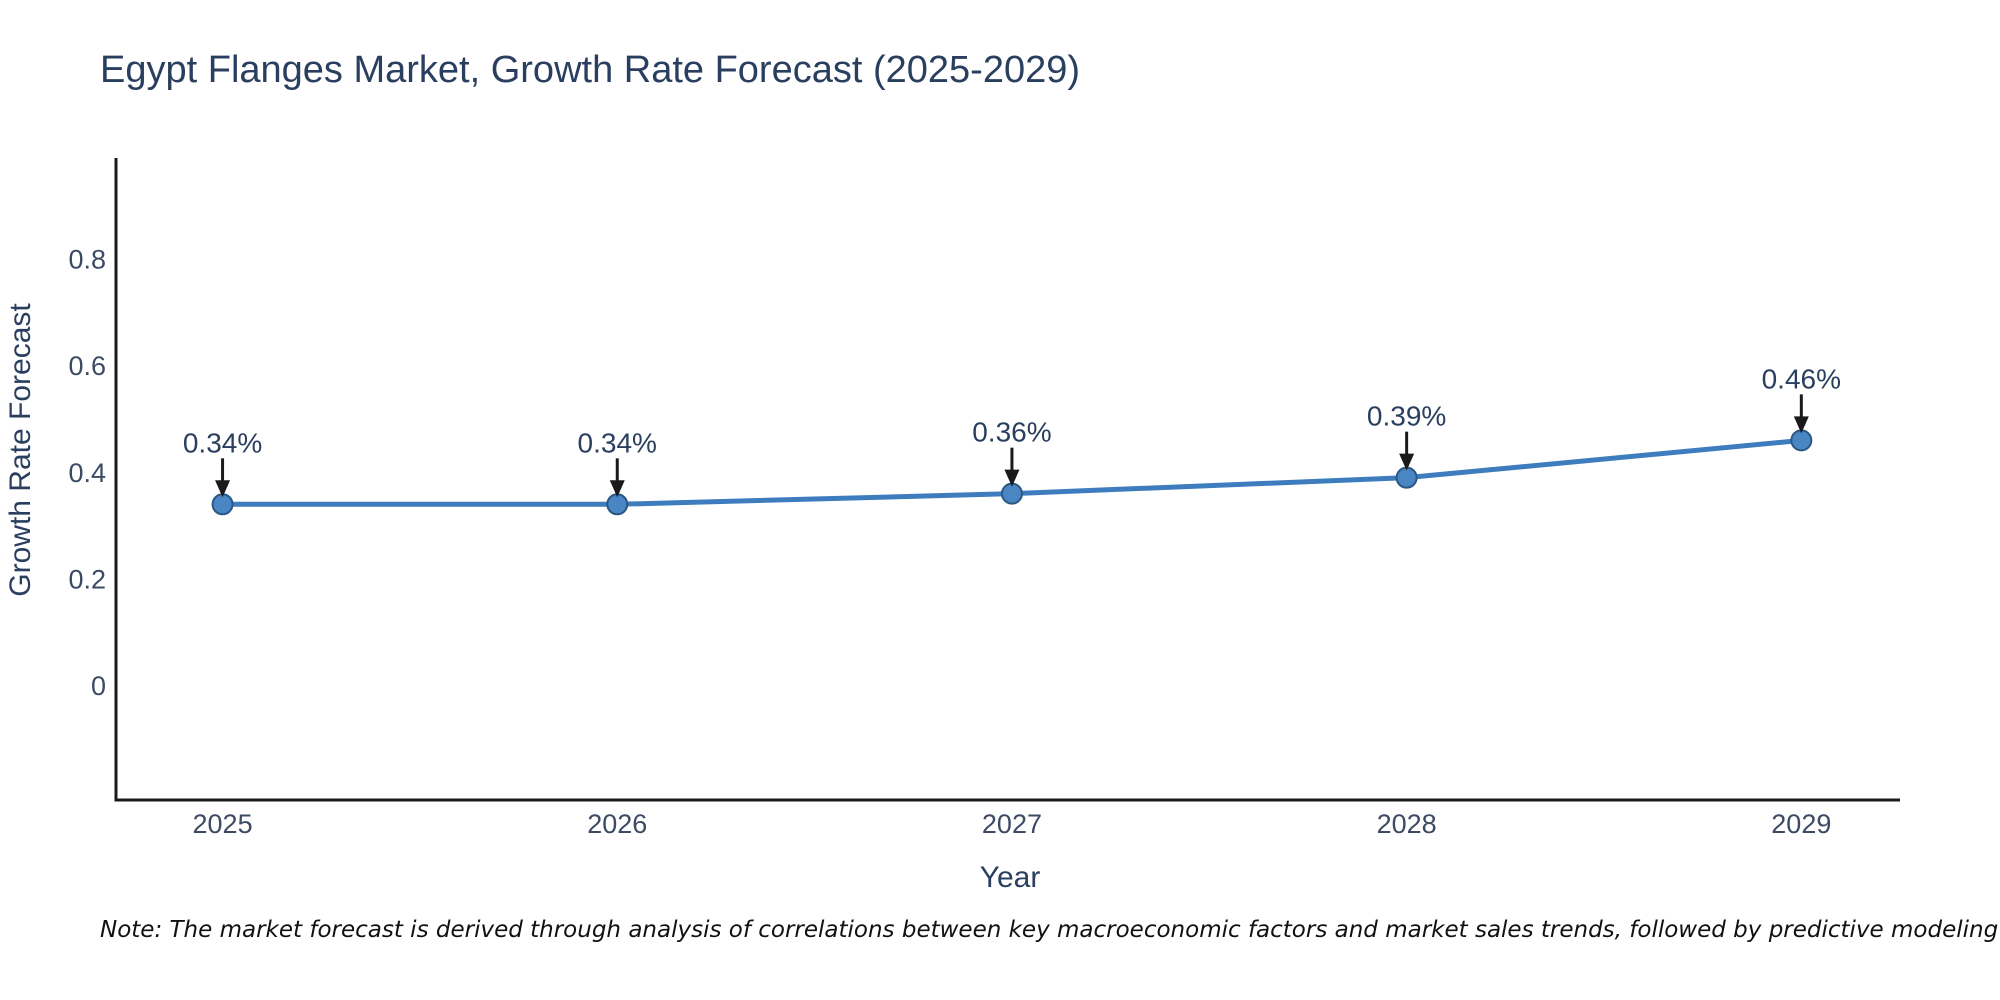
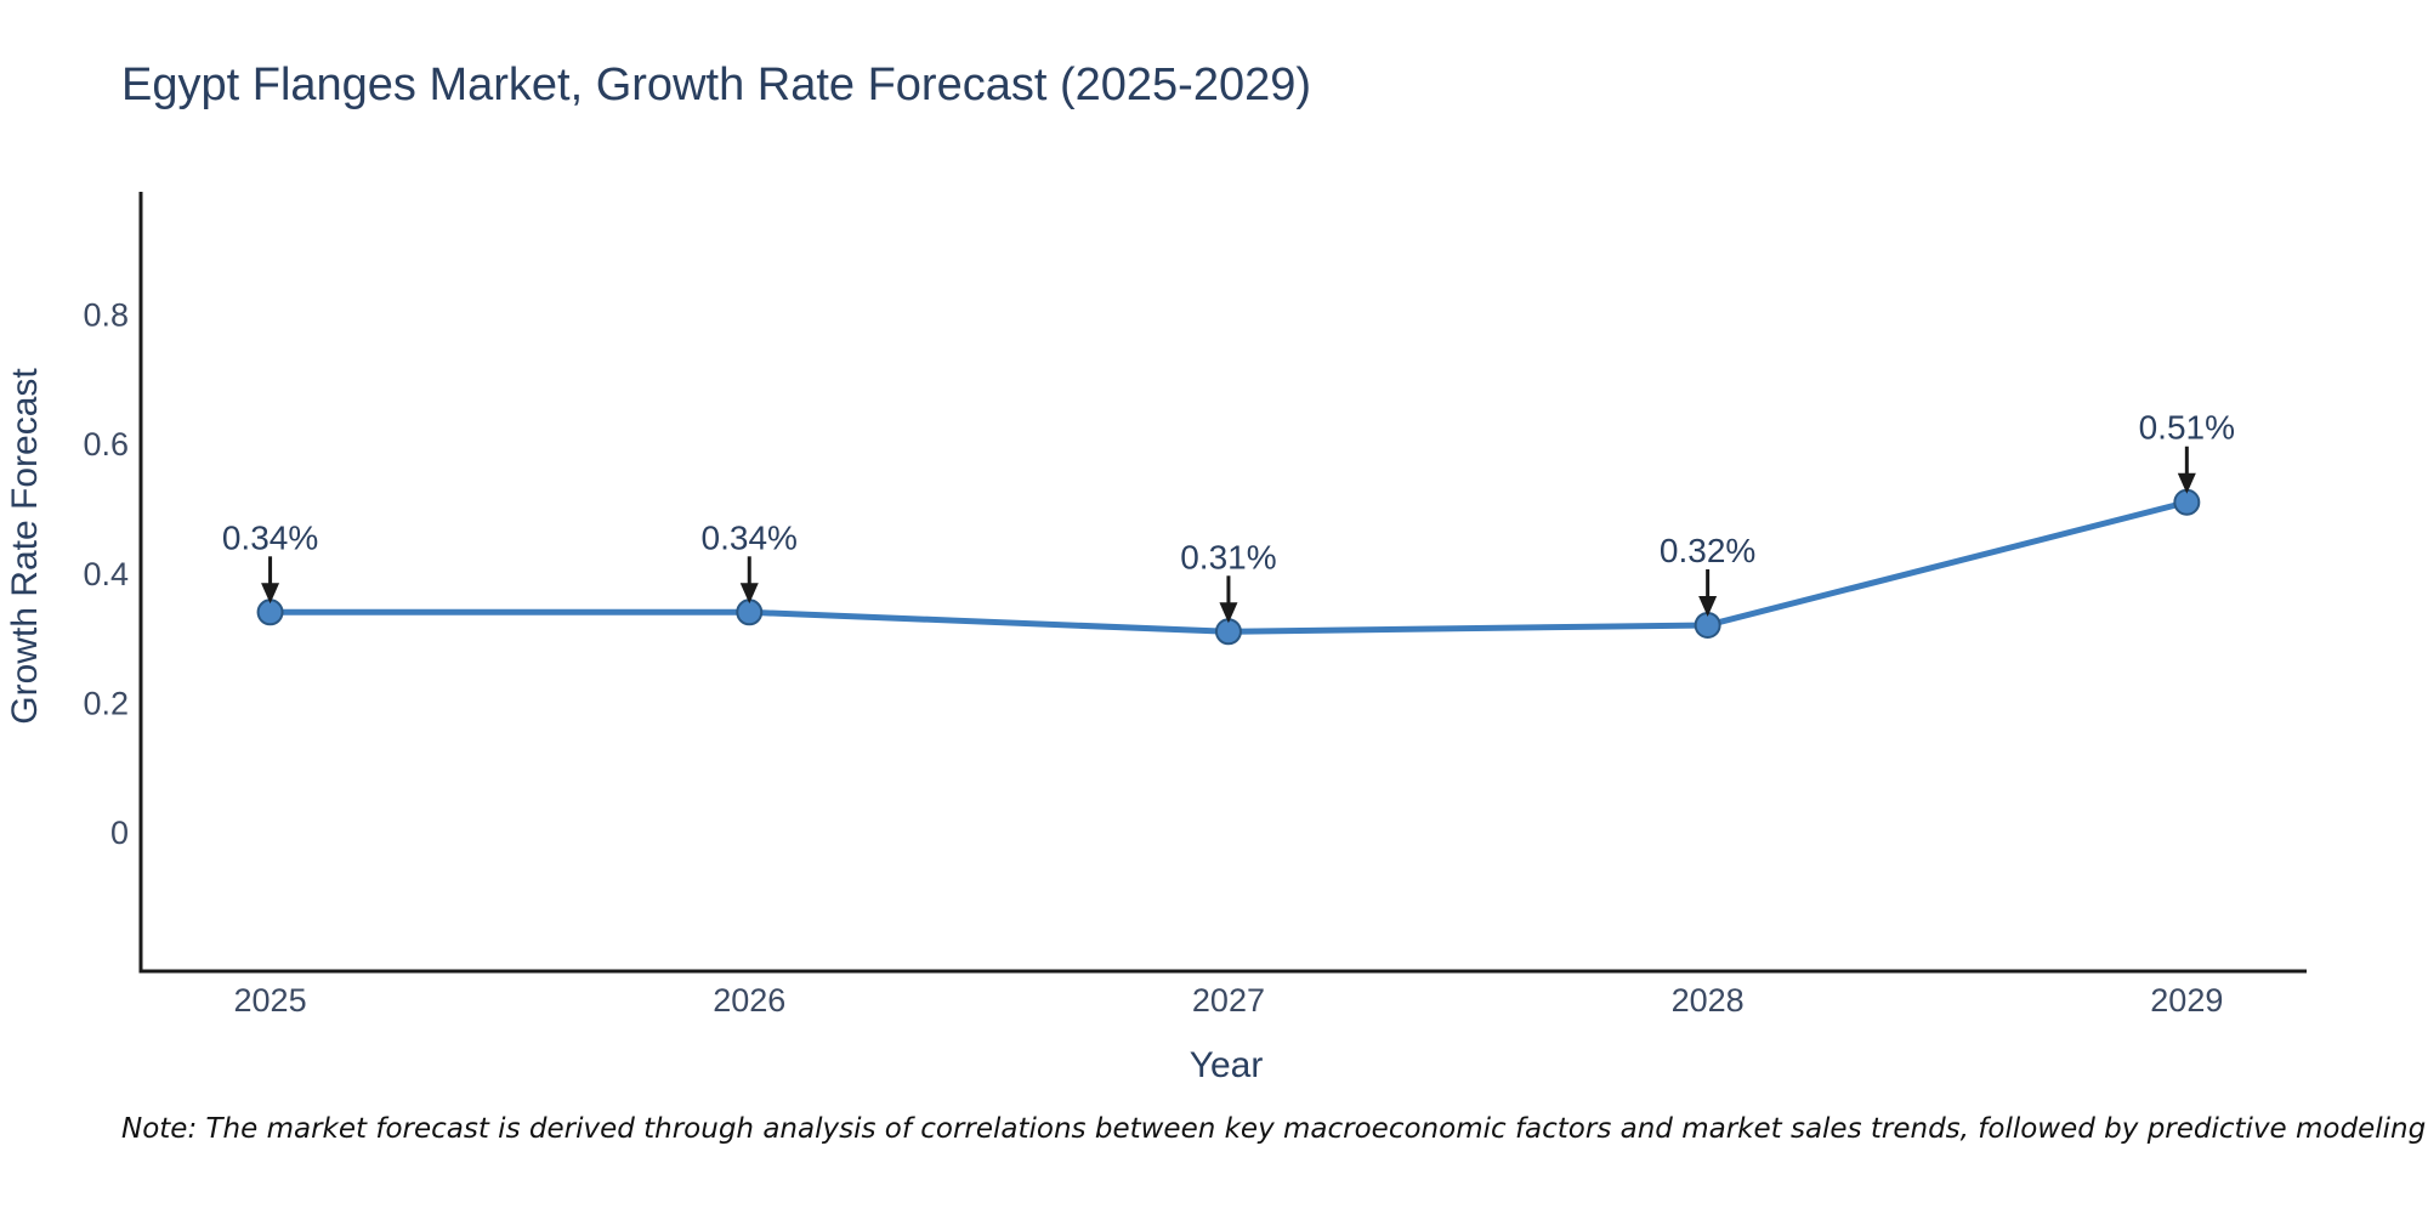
2027: 0.36% -> 0.31%
2028: 0.39% -> 0.32%
2029: 0.46% -> 0.51%
